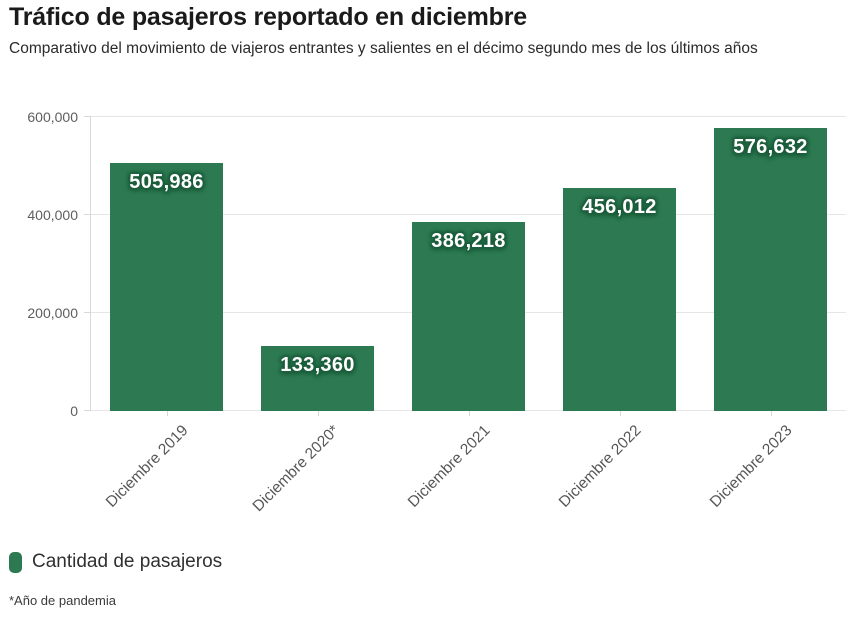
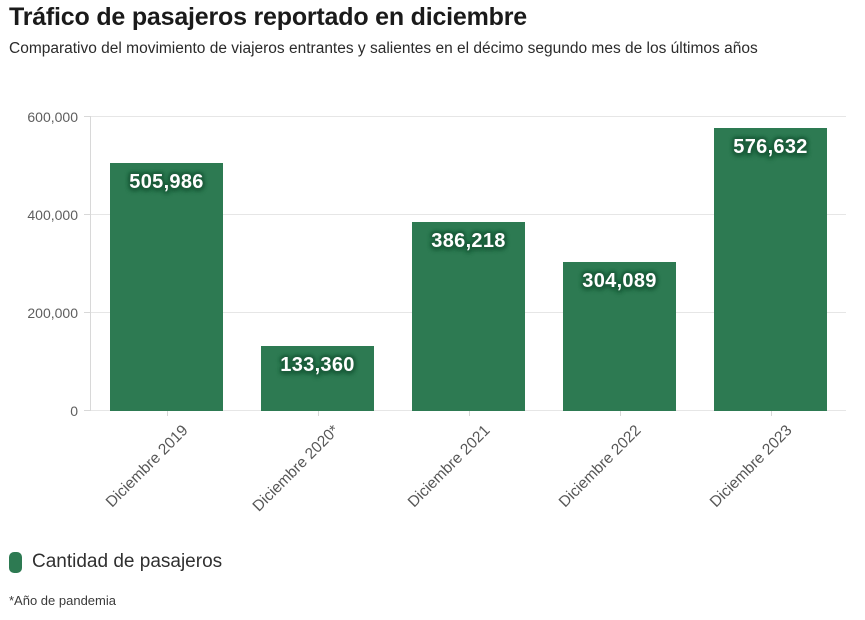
Diciembre 2022: 456,012 -> 304,089
